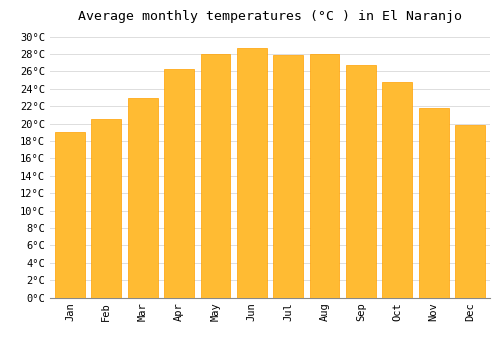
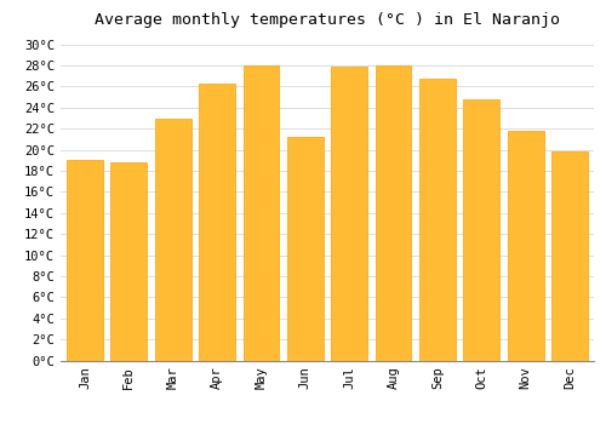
Feb: 20.5°C -> 18.8°C
Jun: 28.7°C -> 21.2°C
